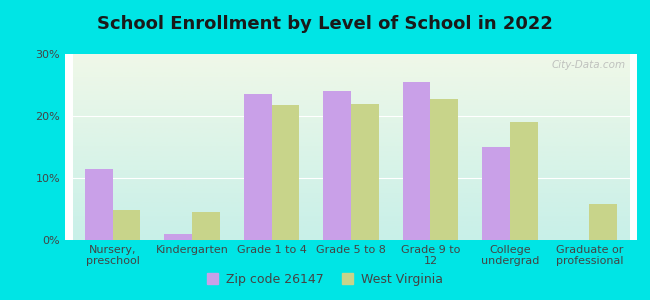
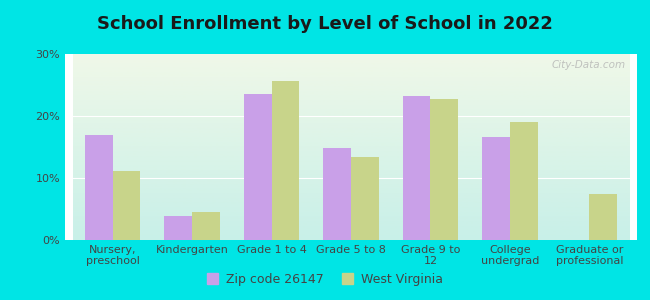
Zip code 26147/Nursery, preschool: 11.5% -> 17.0%
West Virginia/Nursery, preschool: 4.8% -> 11.2%
Zip code 26147/Kindergarten: 1.0% -> 3.8%
West Virginia/Grade 1 to 4: 21.8% -> 25.6%
Zip code 26147/Grade 5 to 8: 24.0% -> 14.8%
West Virginia/Grade 5 to 8: 21.9% -> 13.4%
Zip code 26147/Grade 9 to 12: 25.5% -> 23.2%
Zip code 26147/College undergrad: 15.0% -> 16.6%
West Virginia/Graduate or professional: 5.8% -> 7.4%
